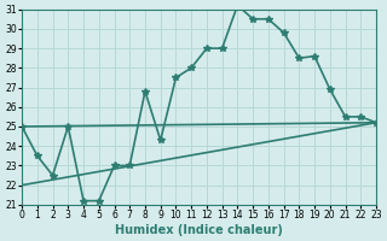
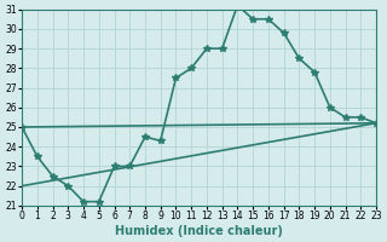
3: 25.0 -> 22.0
8: 26.8 -> 24.5
19: 28.6 -> 27.8
20: 26.9 -> 26.0
